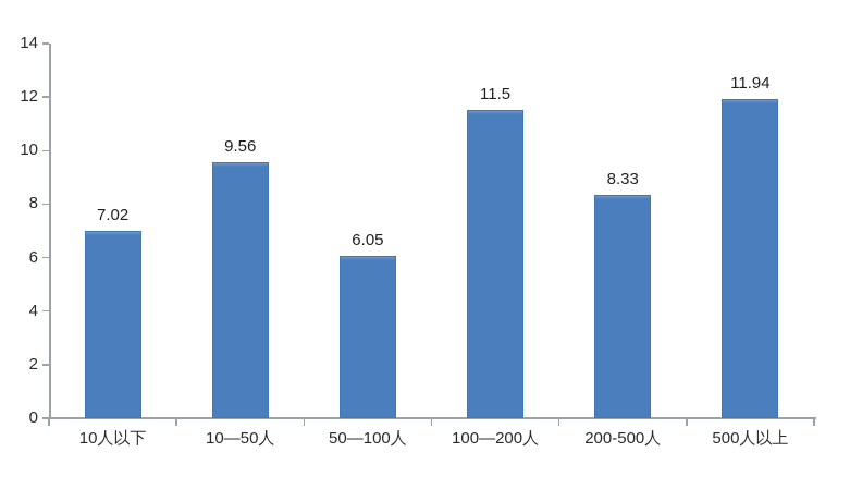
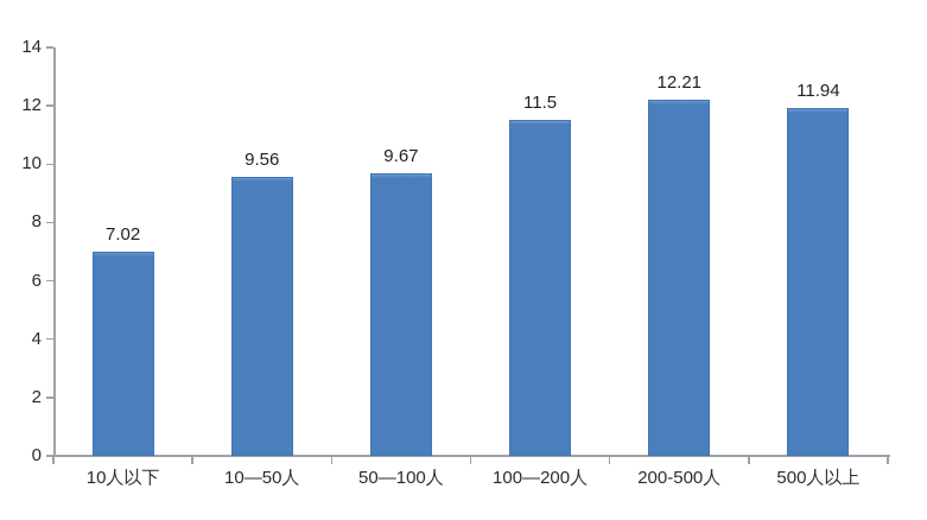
50—100人: 6.05 -> 9.67
200-500人: 8.33 -> 12.21
